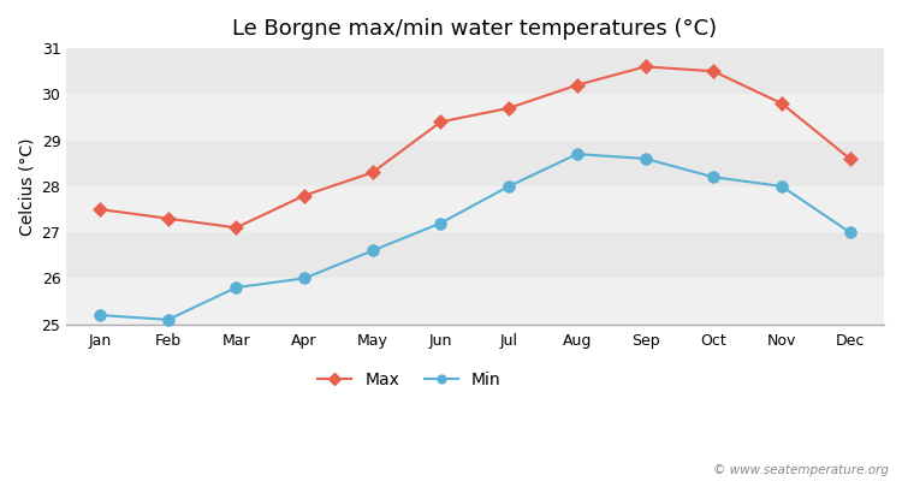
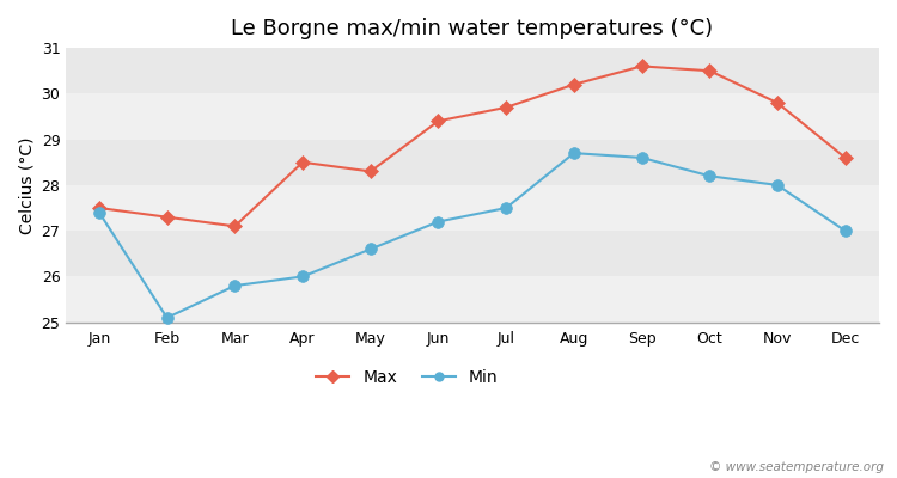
Min/Jan: 25.2 -> 27.4
Max/Apr: 27.8 -> 28.5
Min/Jul: 28.0 -> 27.5
